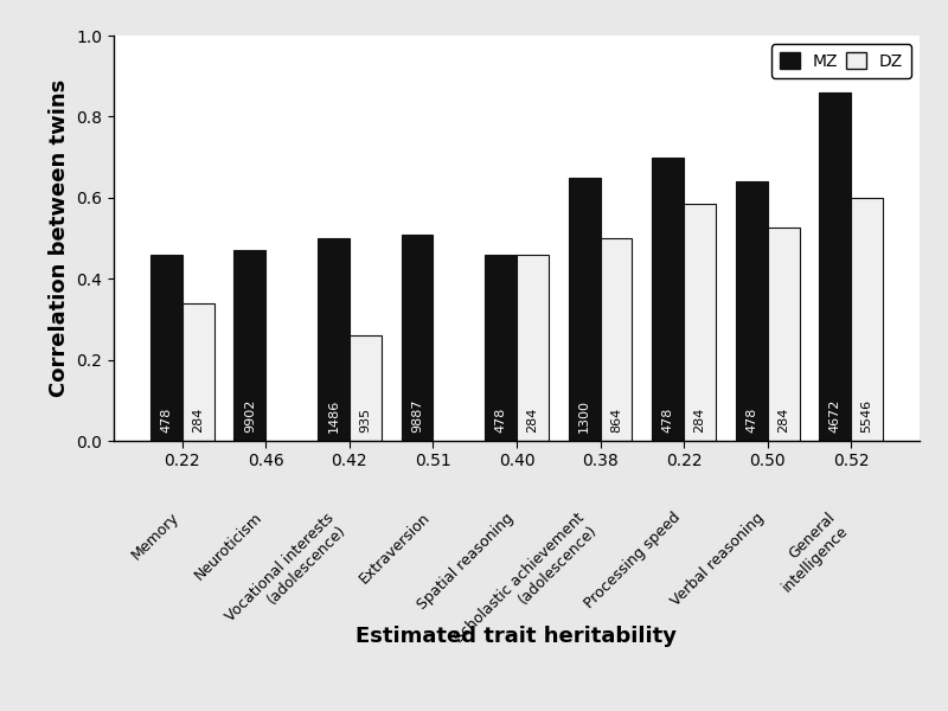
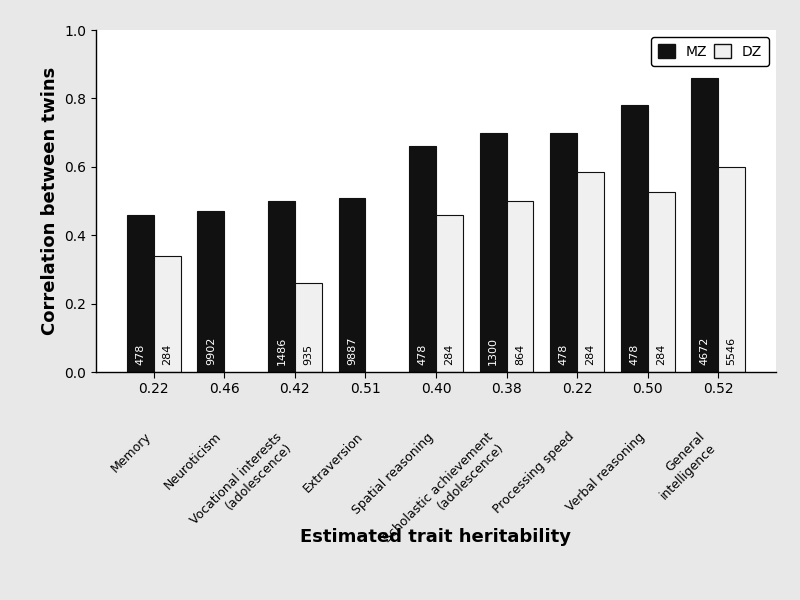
MZ/0.40: 0.46 -> 0.66
MZ/0.38: 0.65 -> 0.70
MZ/0.50: 0.64 -> 0.78
